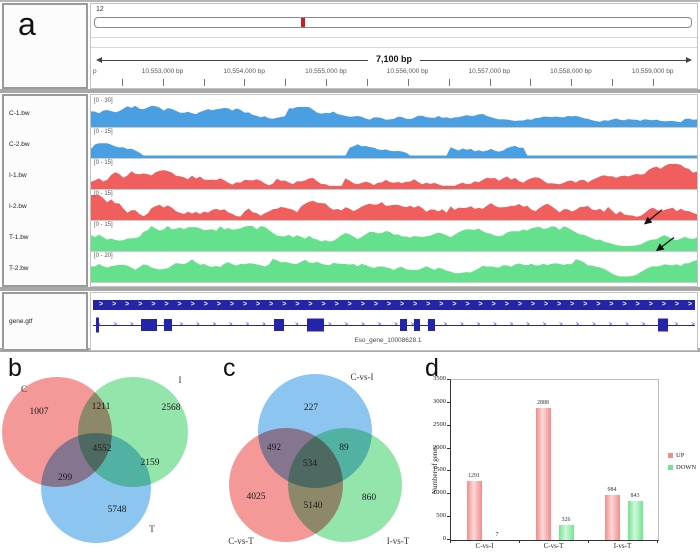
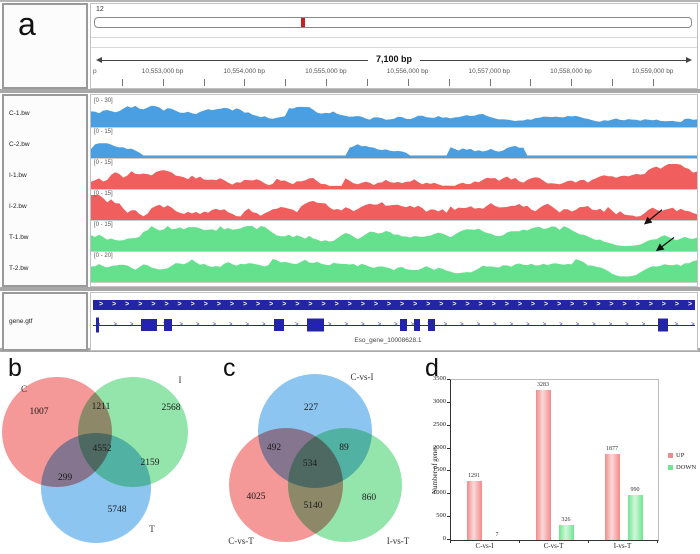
d/UP/C-vs-T: 2888 -> 3283
d/UP/I-vs-T: 984 -> 1877
d/DOWN/I-vs-T: 843 -> 990
